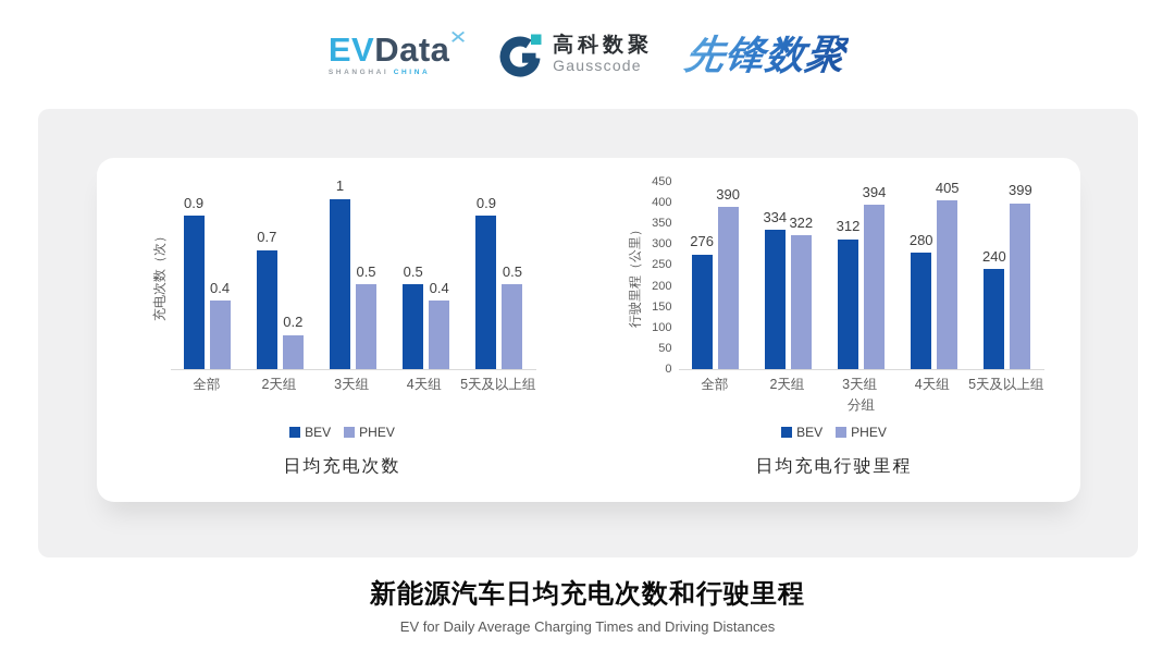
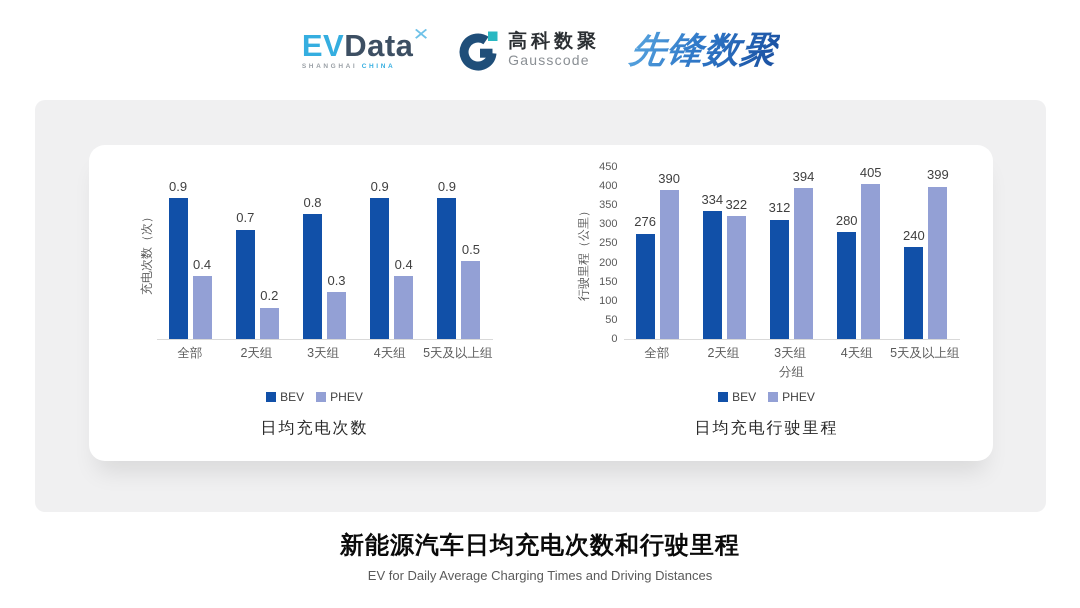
日均充电次数/BEV/3天组: 1 -> 0.8
日均充电次数/PHEV/3天组: 0.5 -> 0.3
日均充电次数/BEV/4天组: 0.5 -> 0.9
